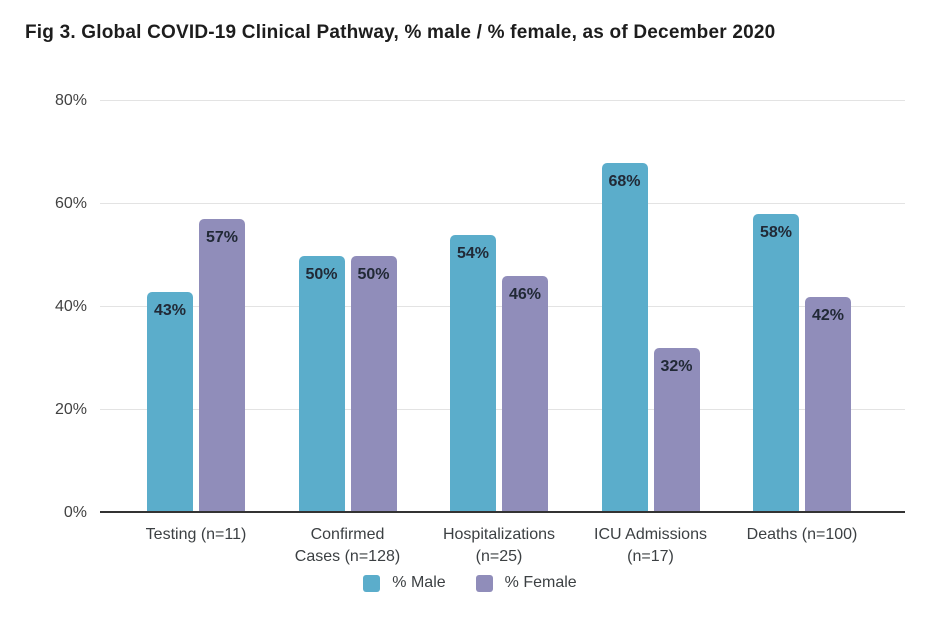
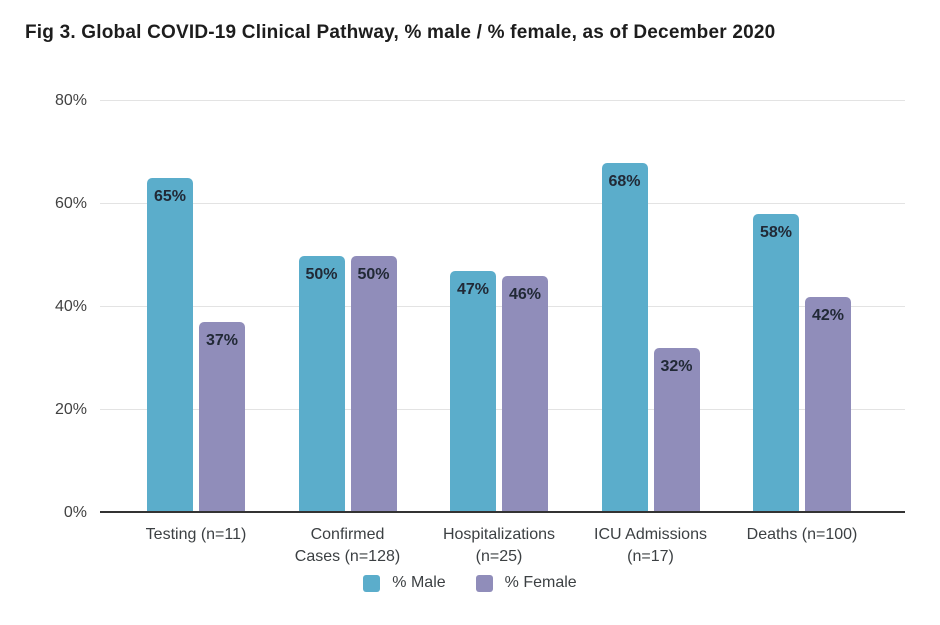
% Male/Testing (n=11): 43% -> 65%
% Female/Testing (n=11): 57% -> 37%
% Male/Hospitalizations (n=25): 54% -> 47%
